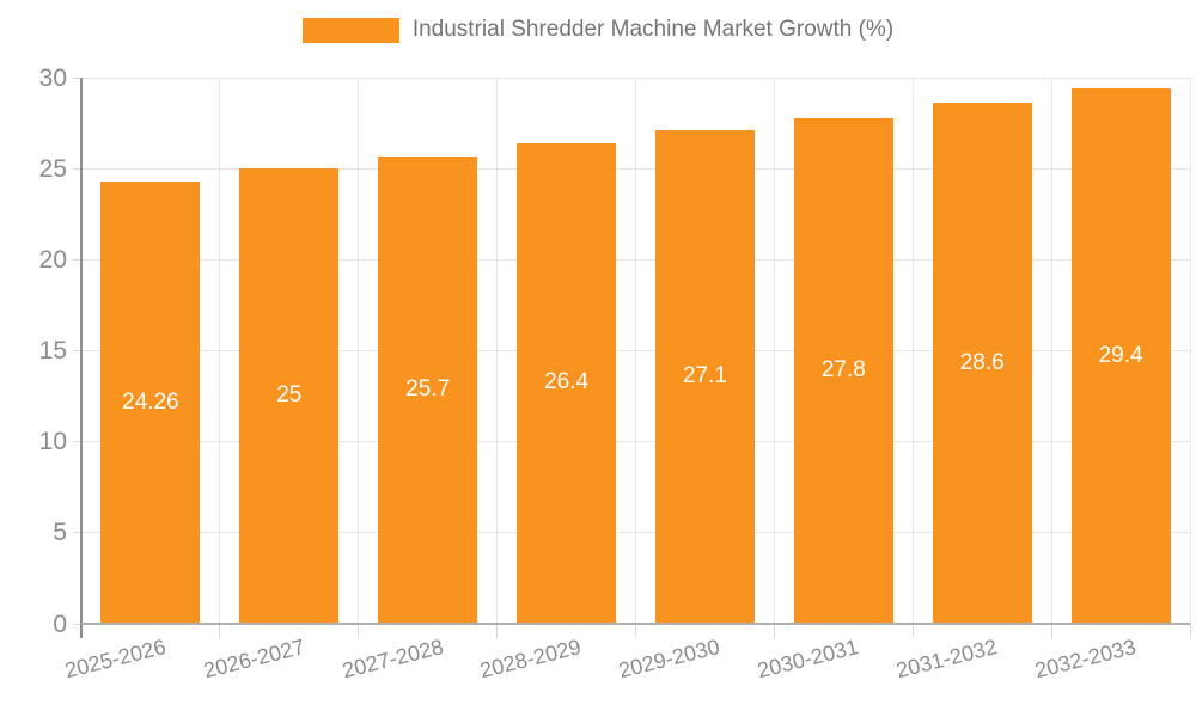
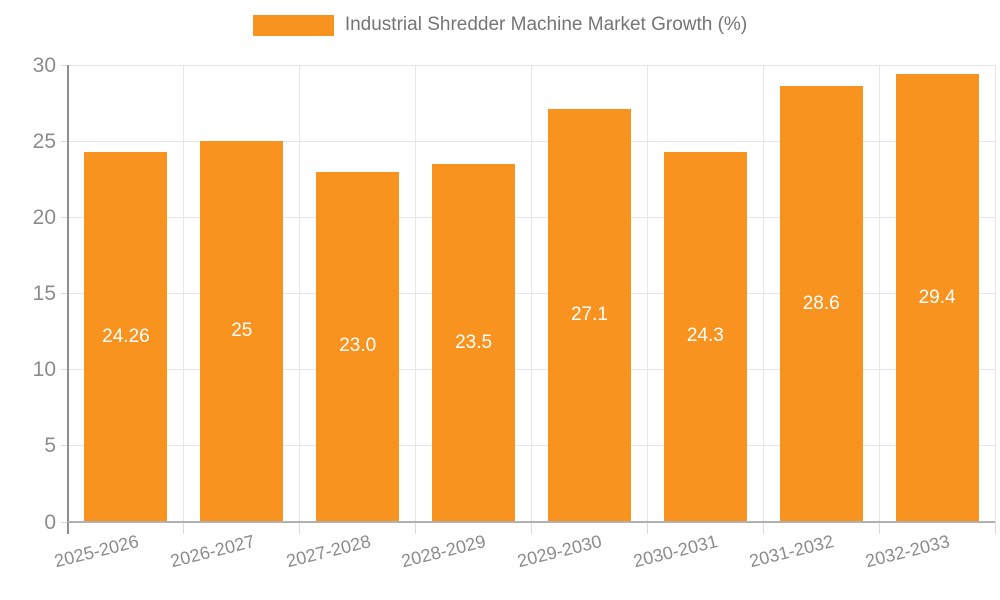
2027-2028: 25.7 -> 23.0
2028-2029: 26.4 -> 23.5
2030-2031: 27.8 -> 24.3
